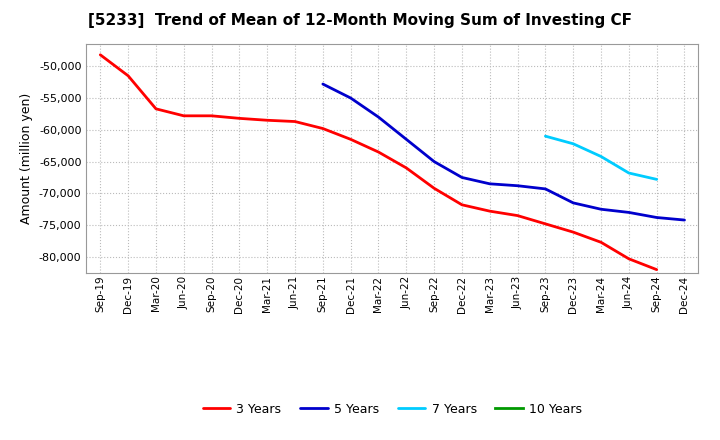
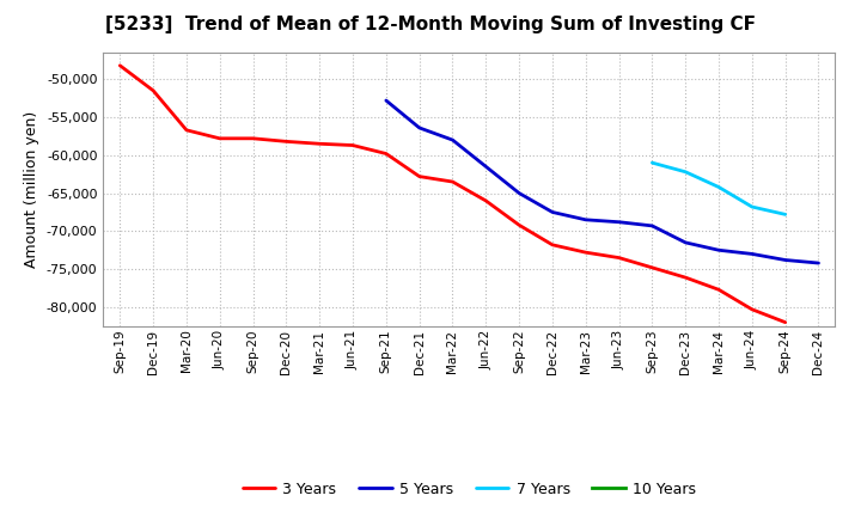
3 Years/Dec-21: -61,500 -> -62,800
5 Years/Dec-21: -55,000 -> -56,400
